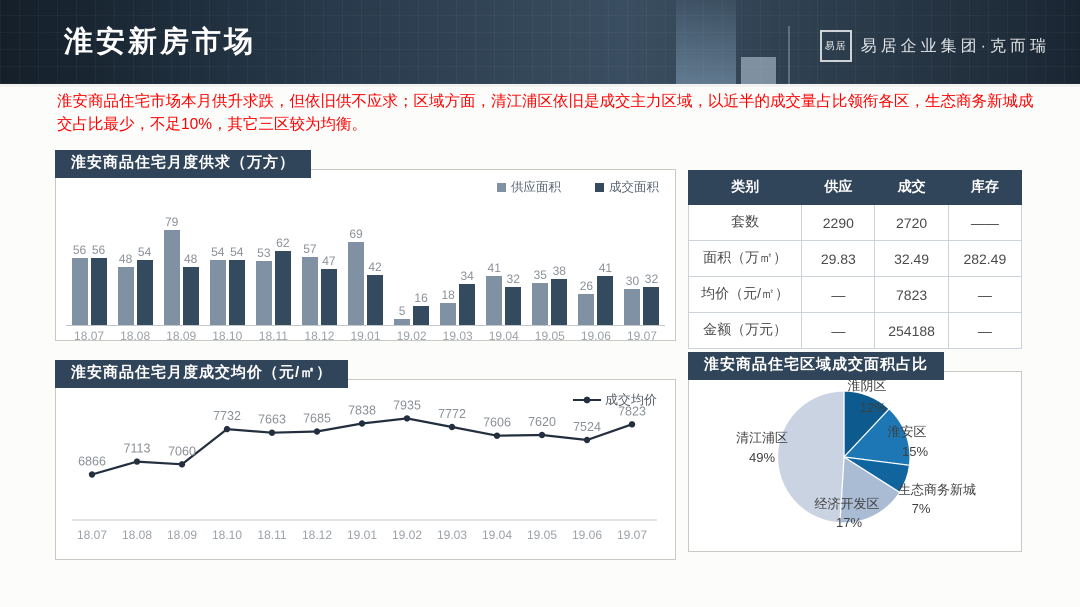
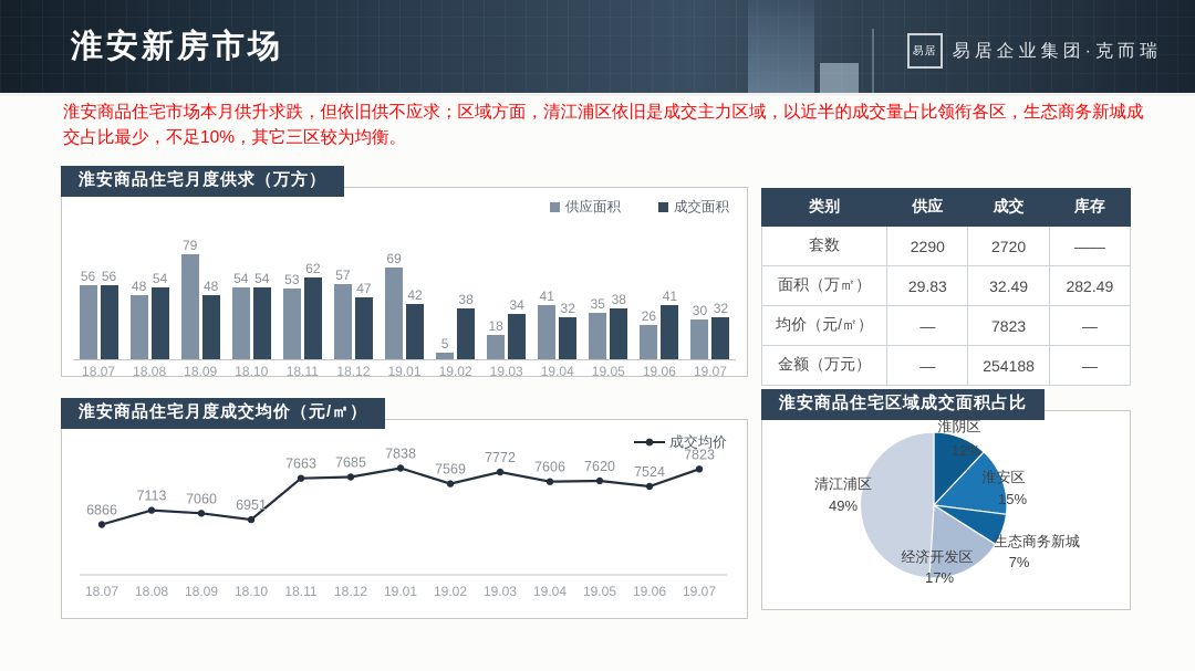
淮安商品住宅月度供求（万方）/成交面积/19.02: 16 -> 38
淮安商品住宅月度成交均价（元/㎡）/18.10: 7732 -> 6951
淮安商品住宅月度成交均价（元/㎡）/19.02: 7935 -> 7569
